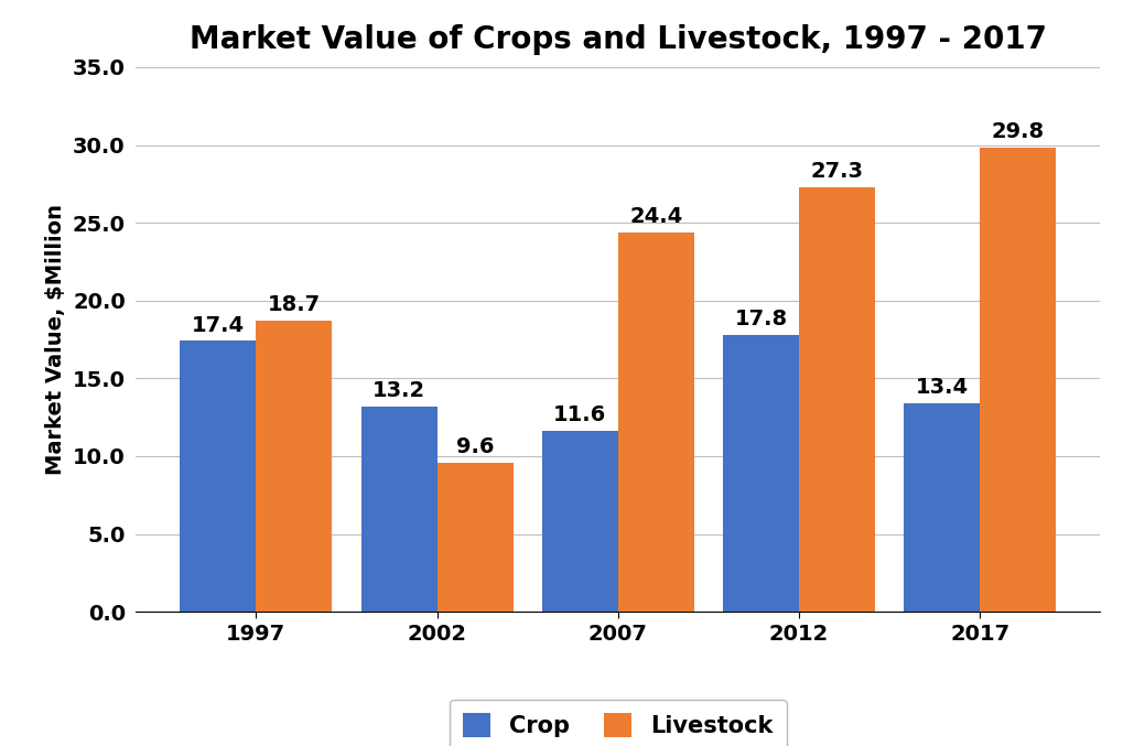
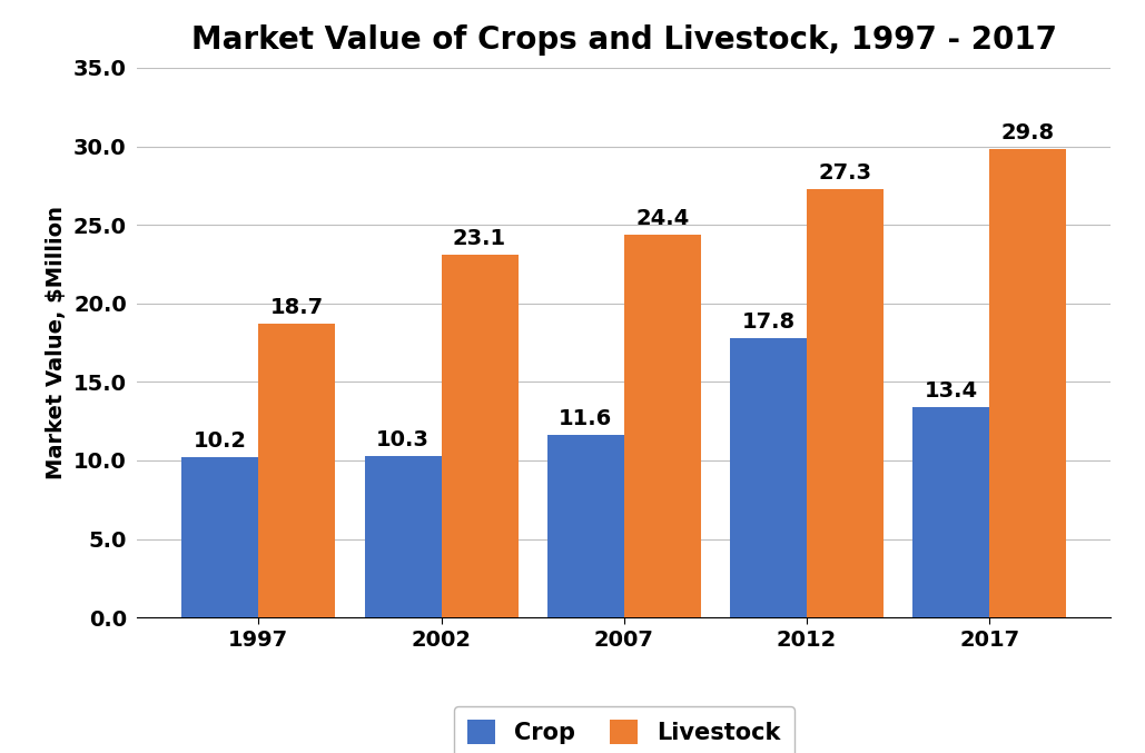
Crop/1997: 17.4 -> 10.2
Crop/2002: 13.2 -> 10.3
Livestock/2002: 9.6 -> 23.1
